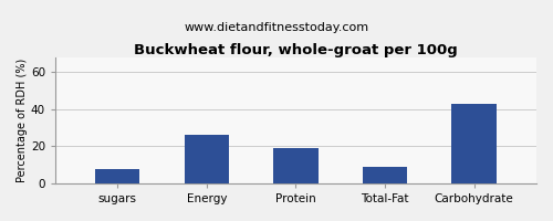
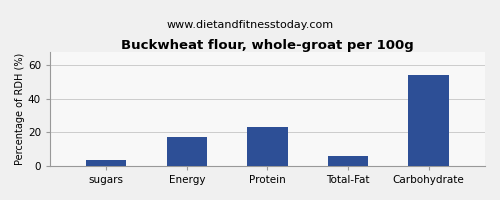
sugars: 8 -> 4
Energy: 26 -> 18
Protein: 19 -> 24
Total-Fat: 9 -> 6
Carbohydrate: 43 -> 54
